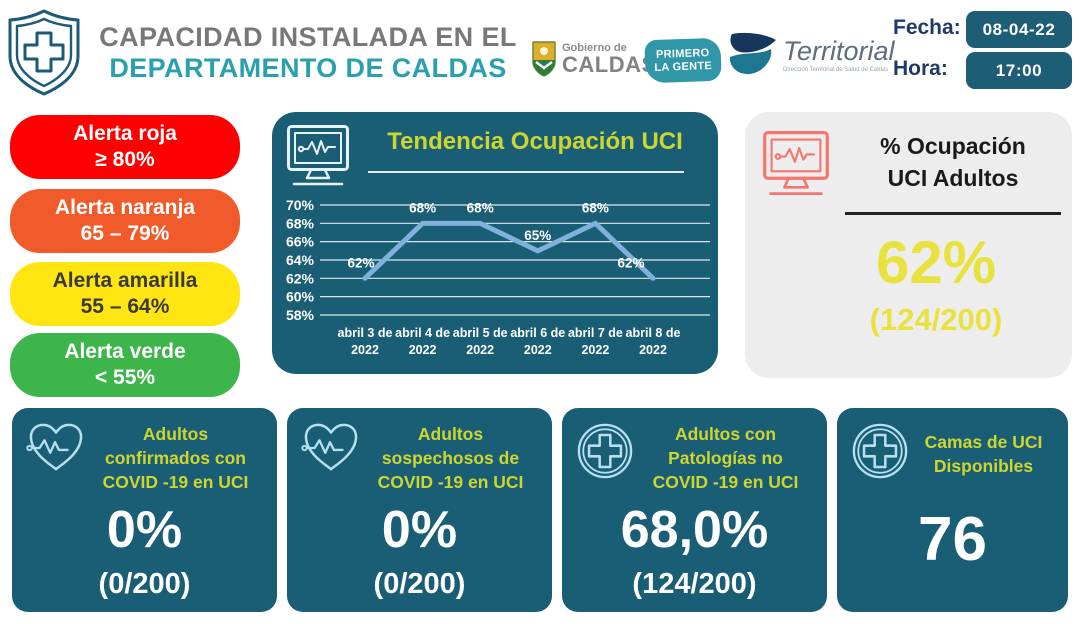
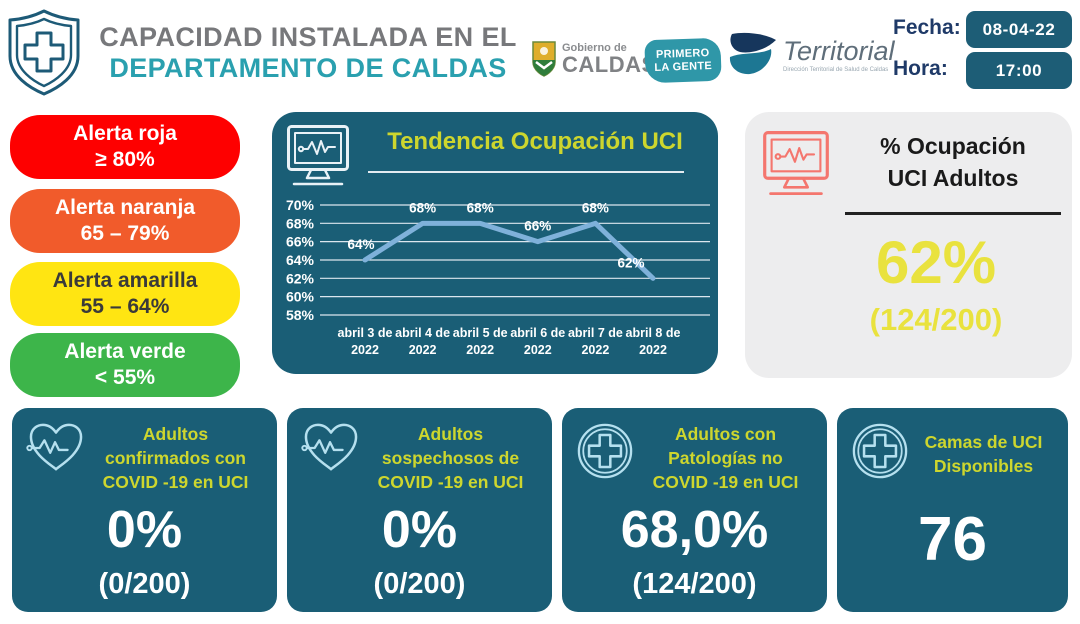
abril 3 de 2022: 62% -> 64%
abril 6 de 2022: 65% -> 66%
